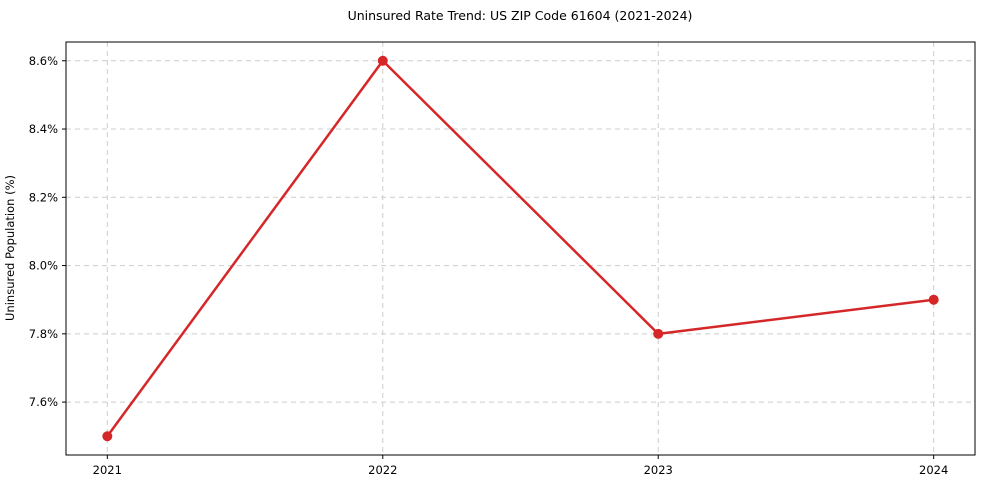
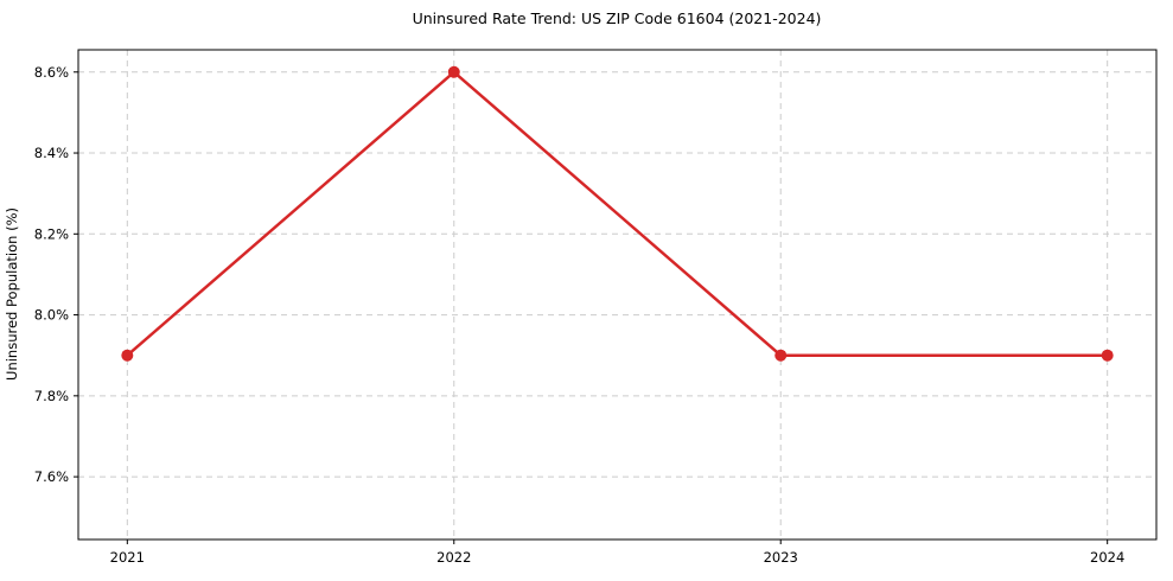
2021: 7.5% -> 7.9%
2023: 7.8% -> 7.9%
